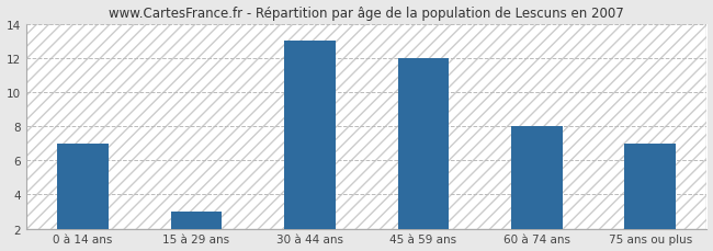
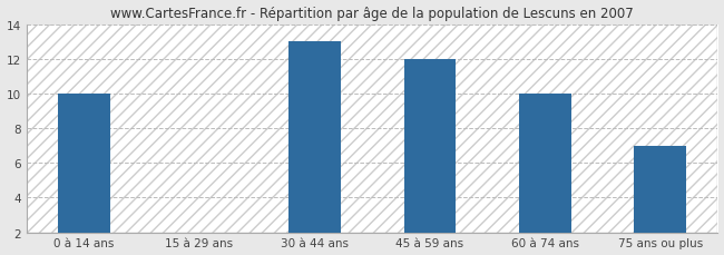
0 à 14 ans: 7 -> 10
15 à 29 ans: 3 -> 2
60 à 74 ans: 8 -> 10
